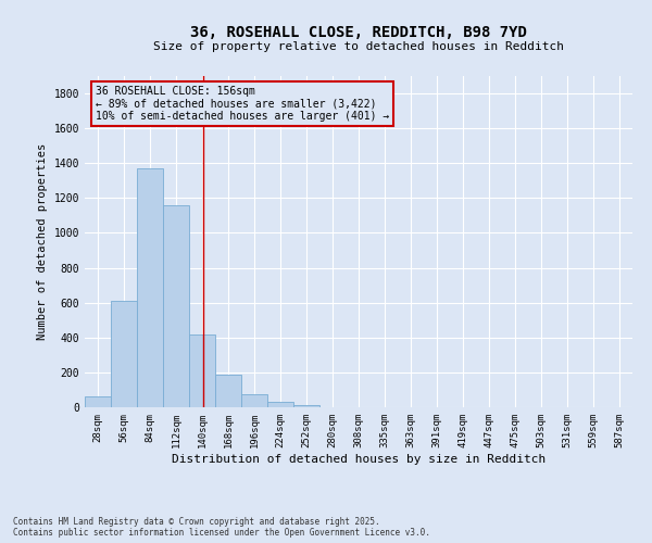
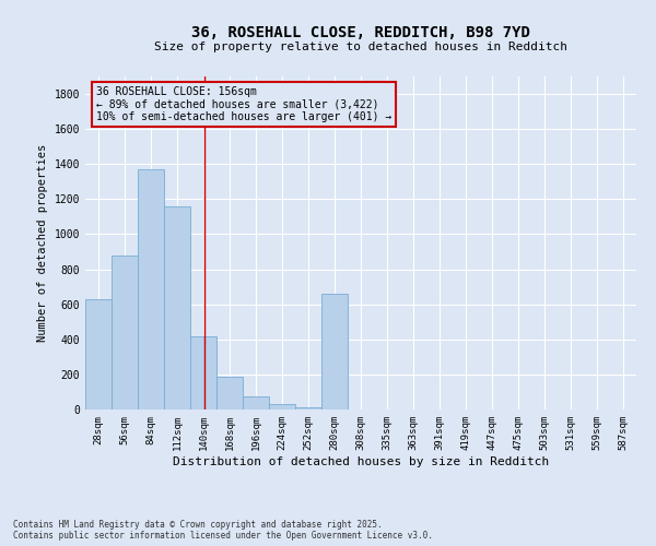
28sqm: 60 -> 630
56sqm: 610 -> 880
280sqm: 0 -> 660
